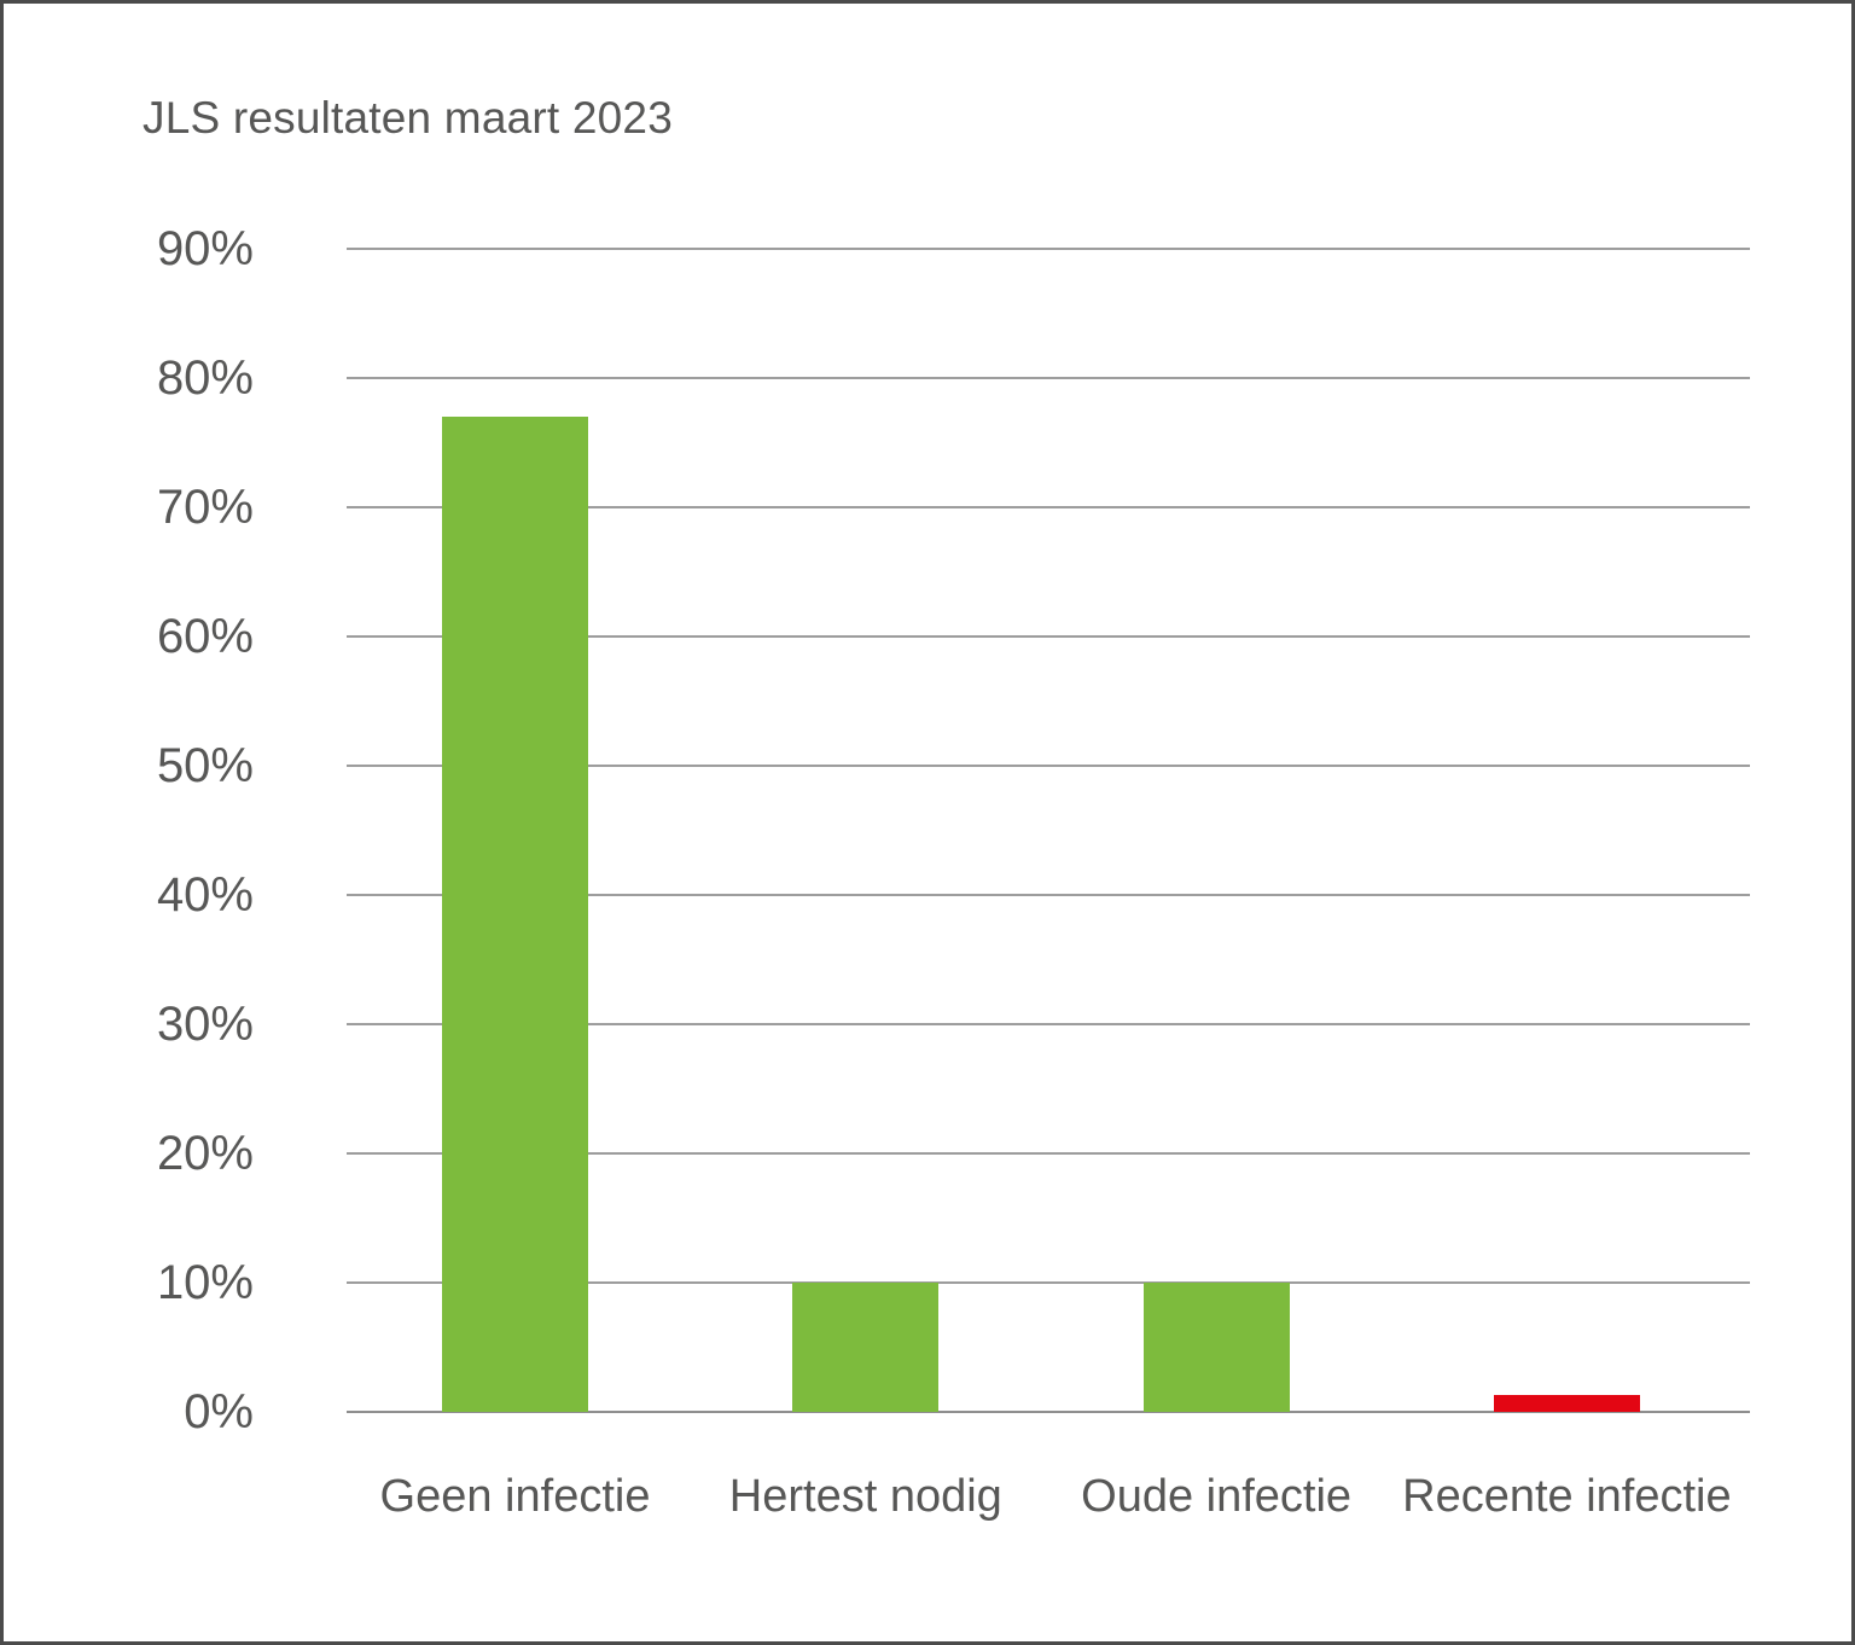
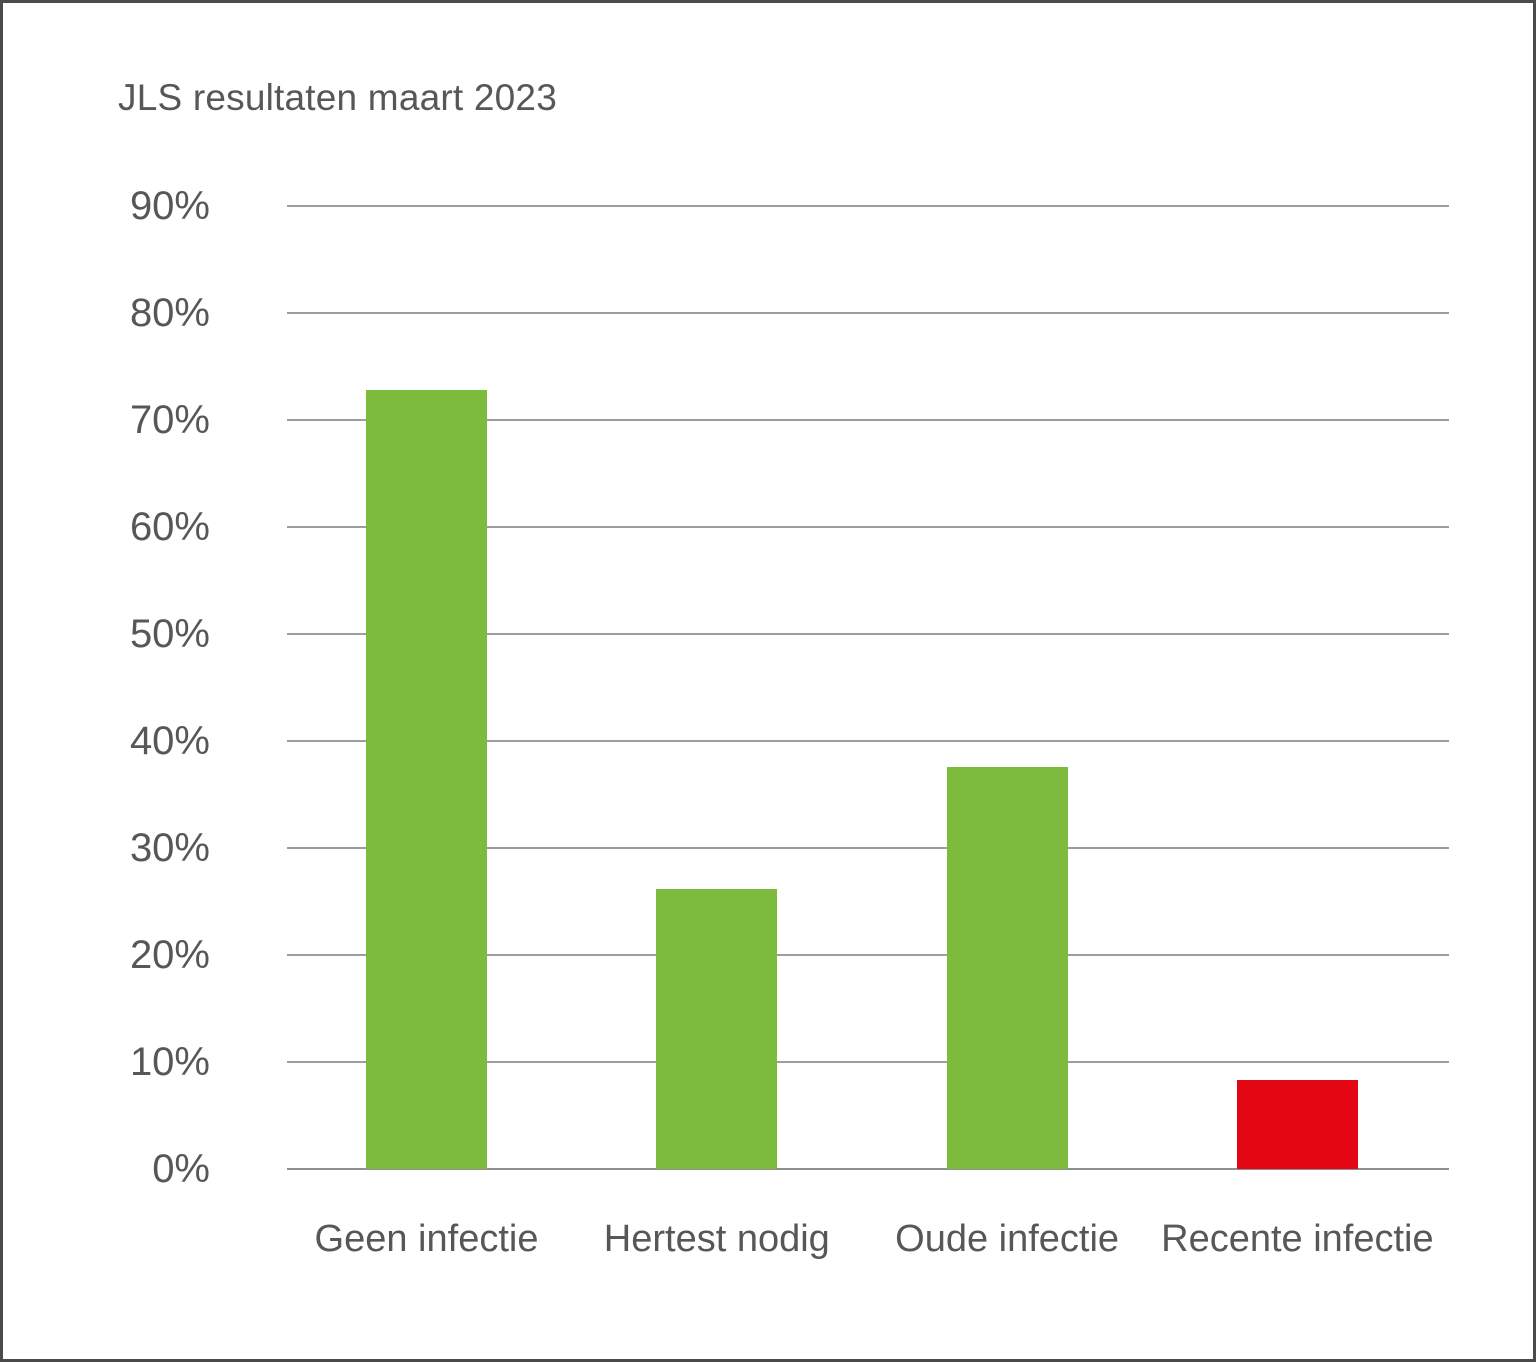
Geen infectie: 77.0% -> 72.8%
Hertest nodig: 10.0% -> 26.2%
Oude infectie: 10.0% -> 37.6%
Recente infectie: 1.3% -> 8.3%
